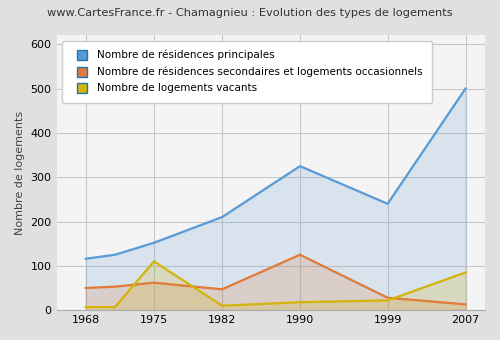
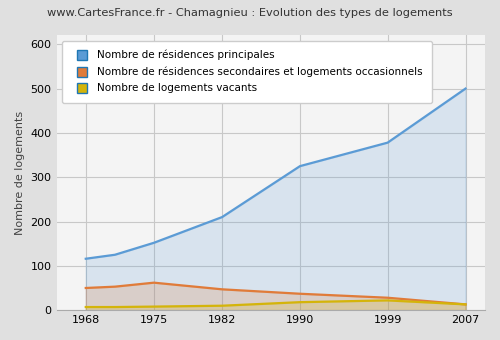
Nombre de logements vacants/1975: 110 -> 8
Nombre de résidences secondaires et logements occasionnels/1990: 125 -> 37
Nombre de résidences principales/1999: 240 -> 378
Nombre de logements vacants/2007: 85 -> 13
